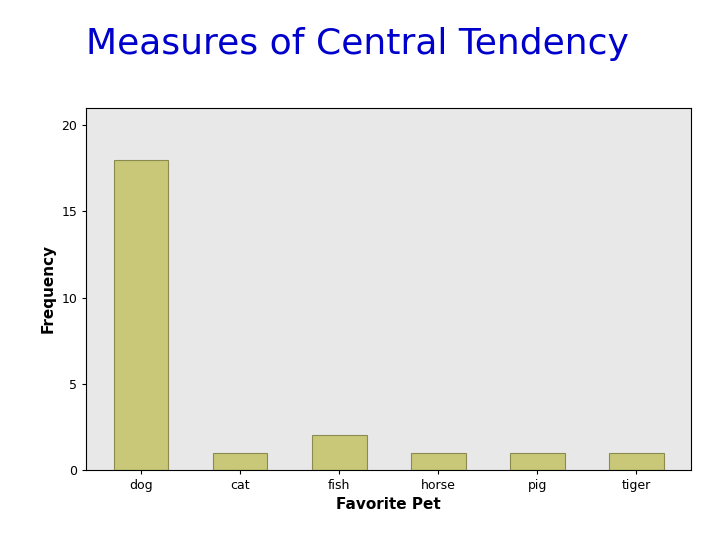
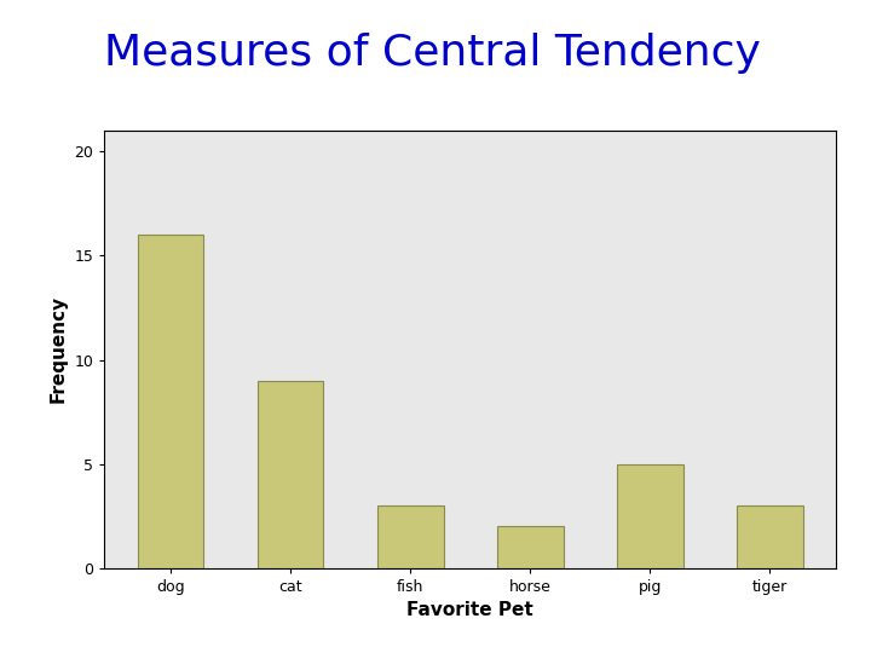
dog: 18 -> 16
cat: 1 -> 9
fish: 2 -> 3
horse: 1 -> 2
pig: 1 -> 5
tiger: 1 -> 3
